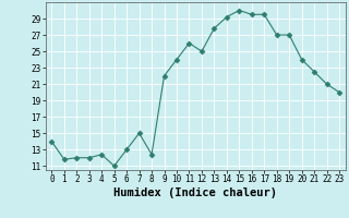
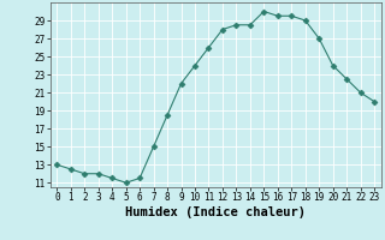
0: 14.0 -> 13.0
1: 11.8 -> 12.5
4: 12.4 -> 11.5
6: 13.0 -> 11.5
8: 12.4 -> 18.5
12: 25.0 -> 28.0
13: 27.8 -> 28.5
14: 29.2 -> 28.5
18: 27.0 -> 29.0
